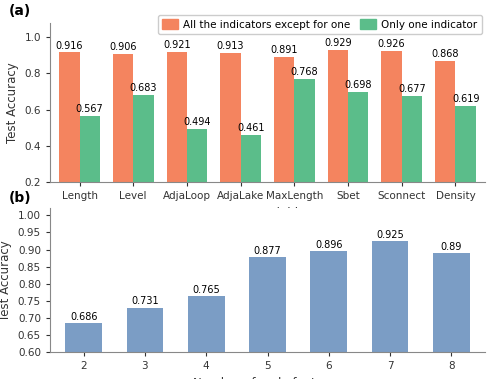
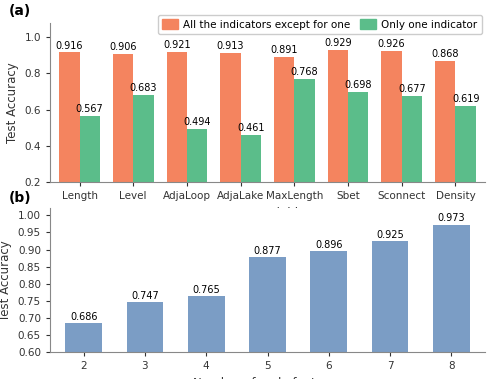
3: 0.731 -> 0.747
8: 0.89 -> 0.973
